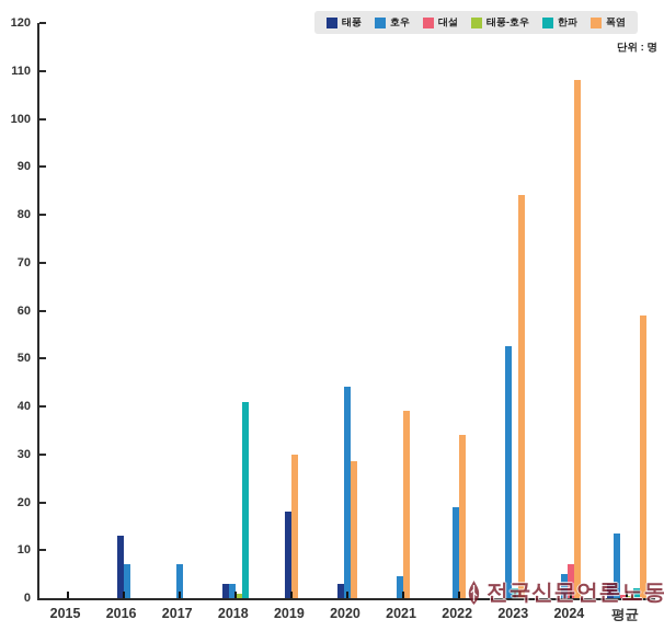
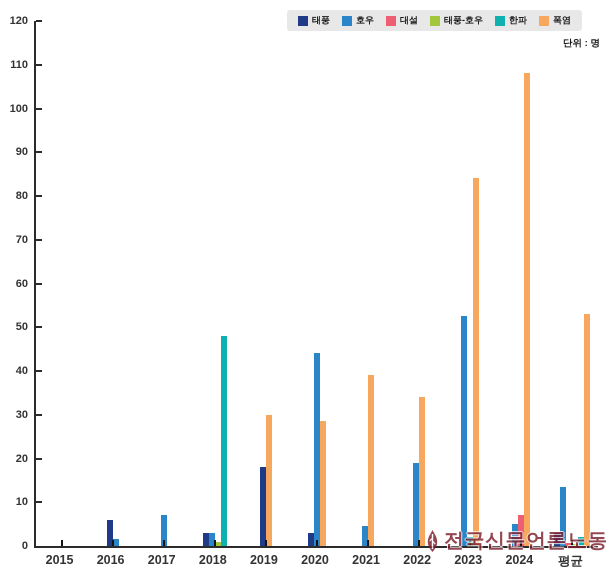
태풍/2016: 13 -> 6
호우/2016: 7 -> 2
한파/2018: 41 -> 48
폭염/평균: 59 -> 53
